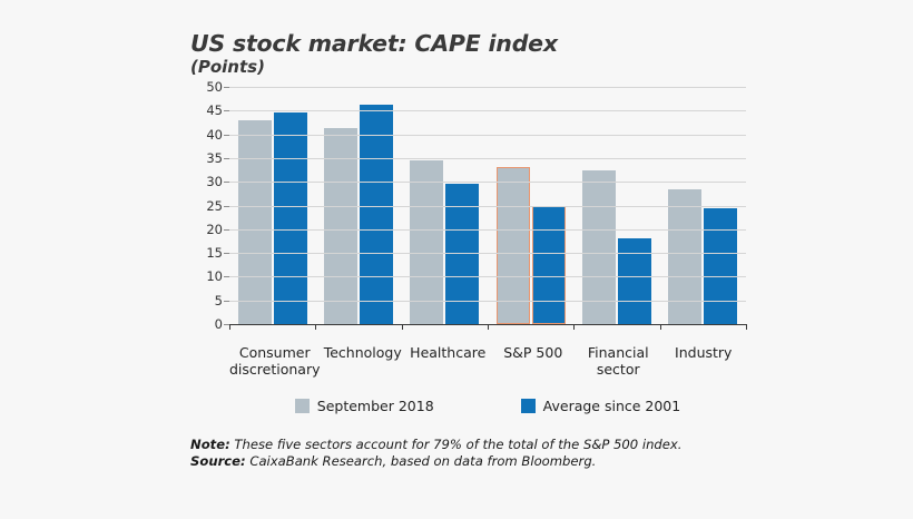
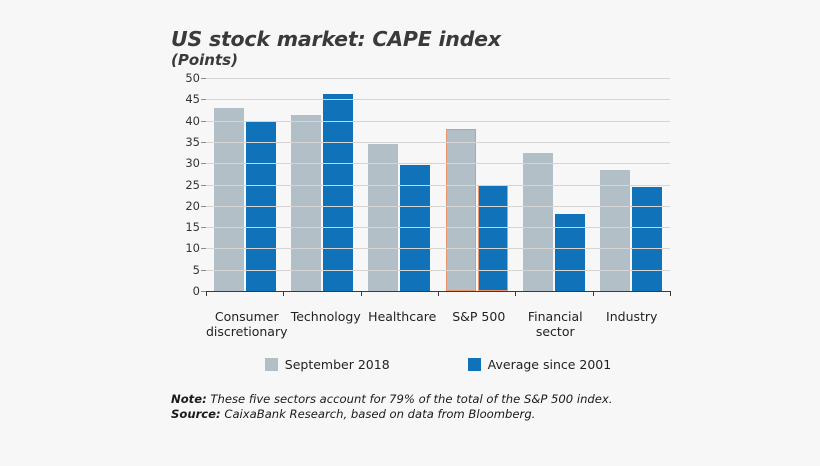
Average since 2001/Consumer discretionary: 45 -> 40
September 2018/S&P 500: 33 -> 38
